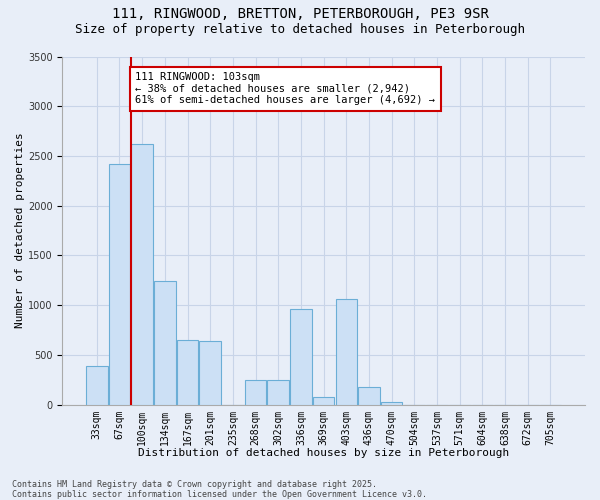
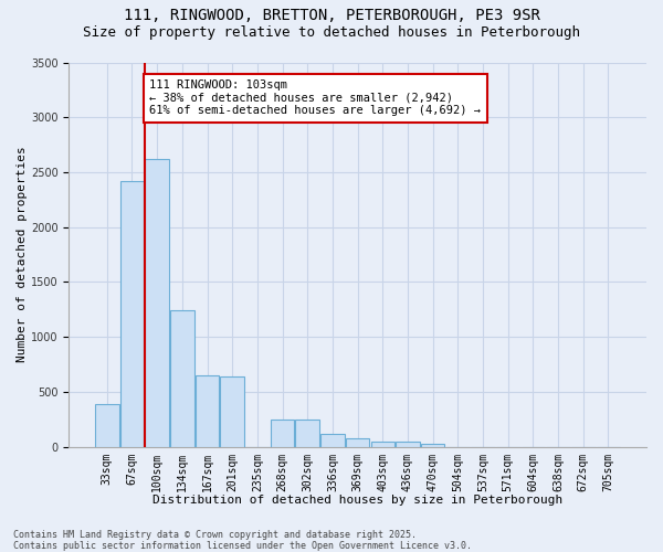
336sqm: 960 -> 120
403sqm: 1060 -> 50
436sqm: 180 -> 50
